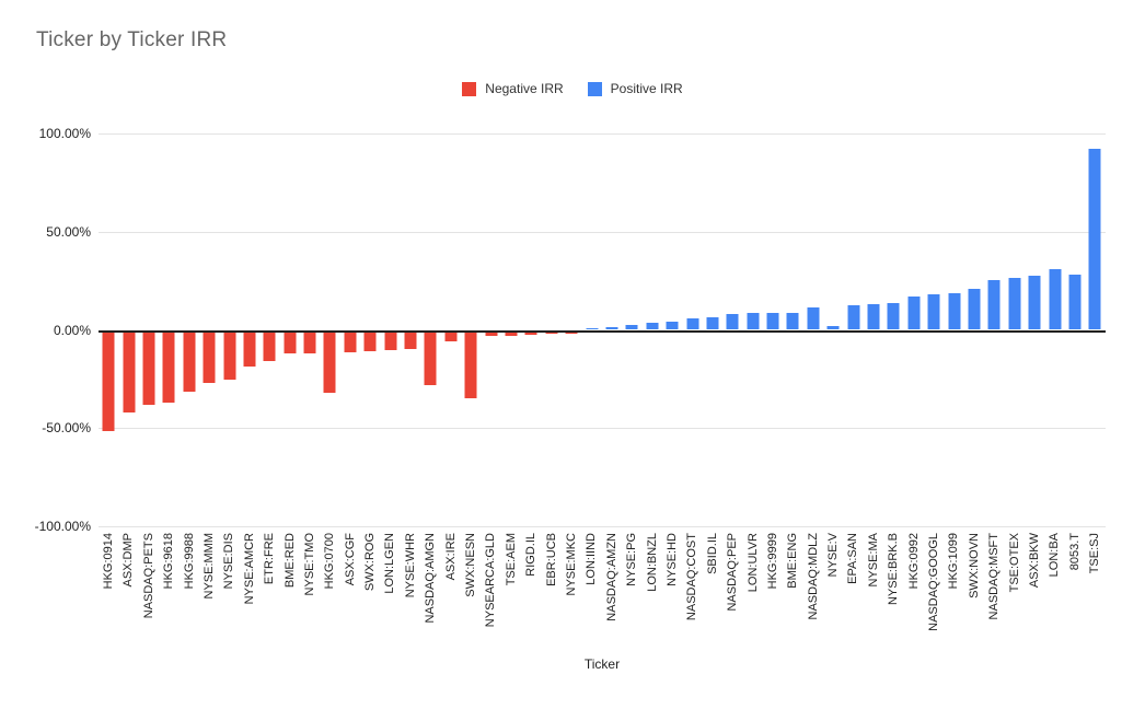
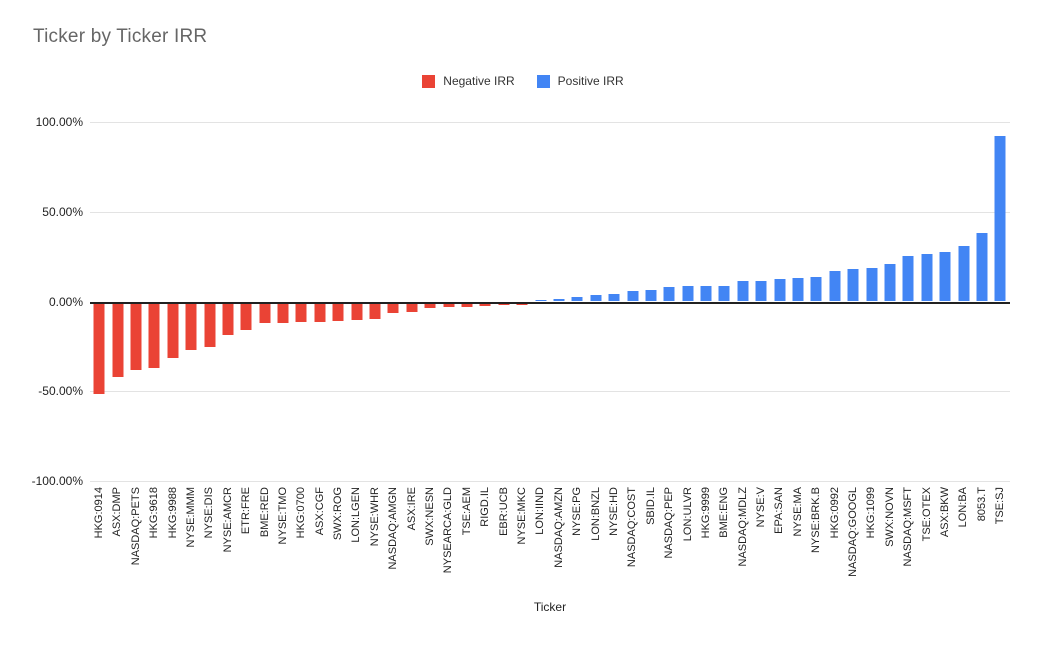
HKG:0700: -32% -> -12%
NASDAQ:AMGN: -28% -> -7%
SWX:NESN: -35% -> -3%
NYSE:V: 2% -> 12%
8053.T: 28% -> 38%
